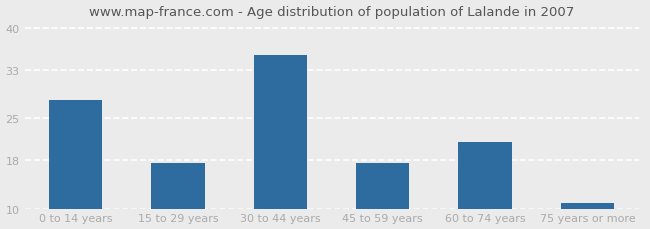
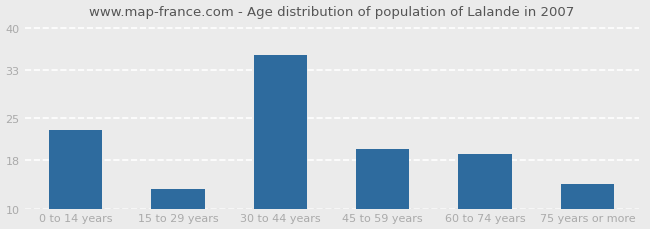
0 to 14 years: 28.0 -> 23.0
15 to 29 years: 17.5 -> 13.2
45 to 59 years: 17.5 -> 19.8
60 to 74 years: 21.0 -> 19.0
75 years or more: 11.0 -> 14.0
